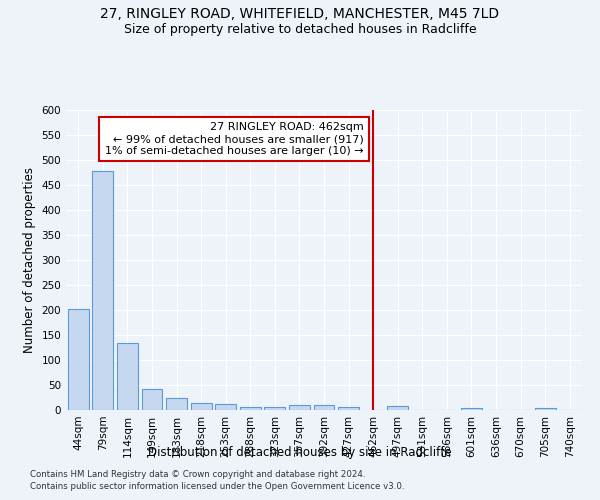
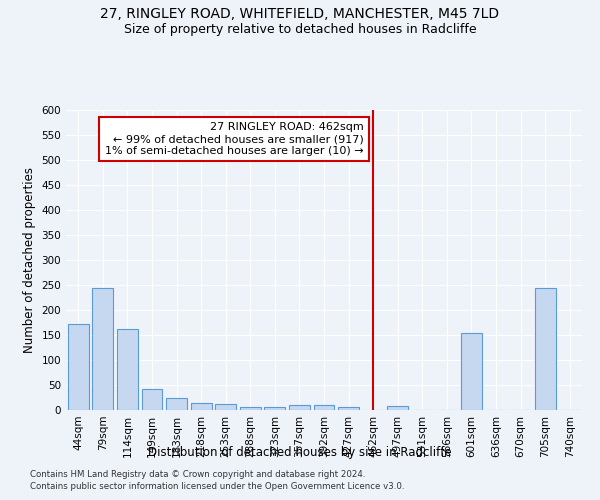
44sqm: 203 -> 172
79sqm: 478 -> 244
114sqm: 135 -> 162
601sqm: 5 -> 154
705sqm: 5 -> 244
